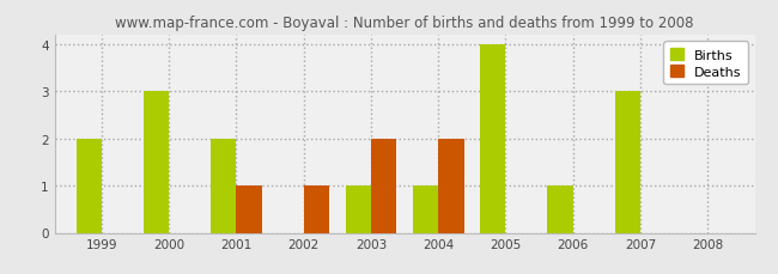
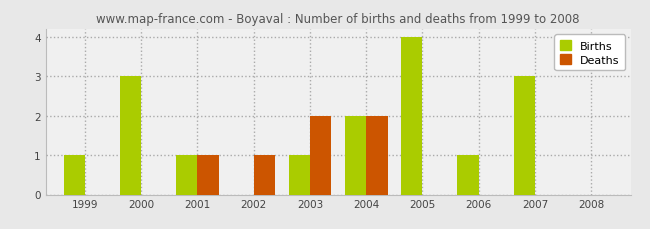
Births/1999: 2 -> 1
Births/2001: 2 -> 1
Births/2004: 1 -> 2
